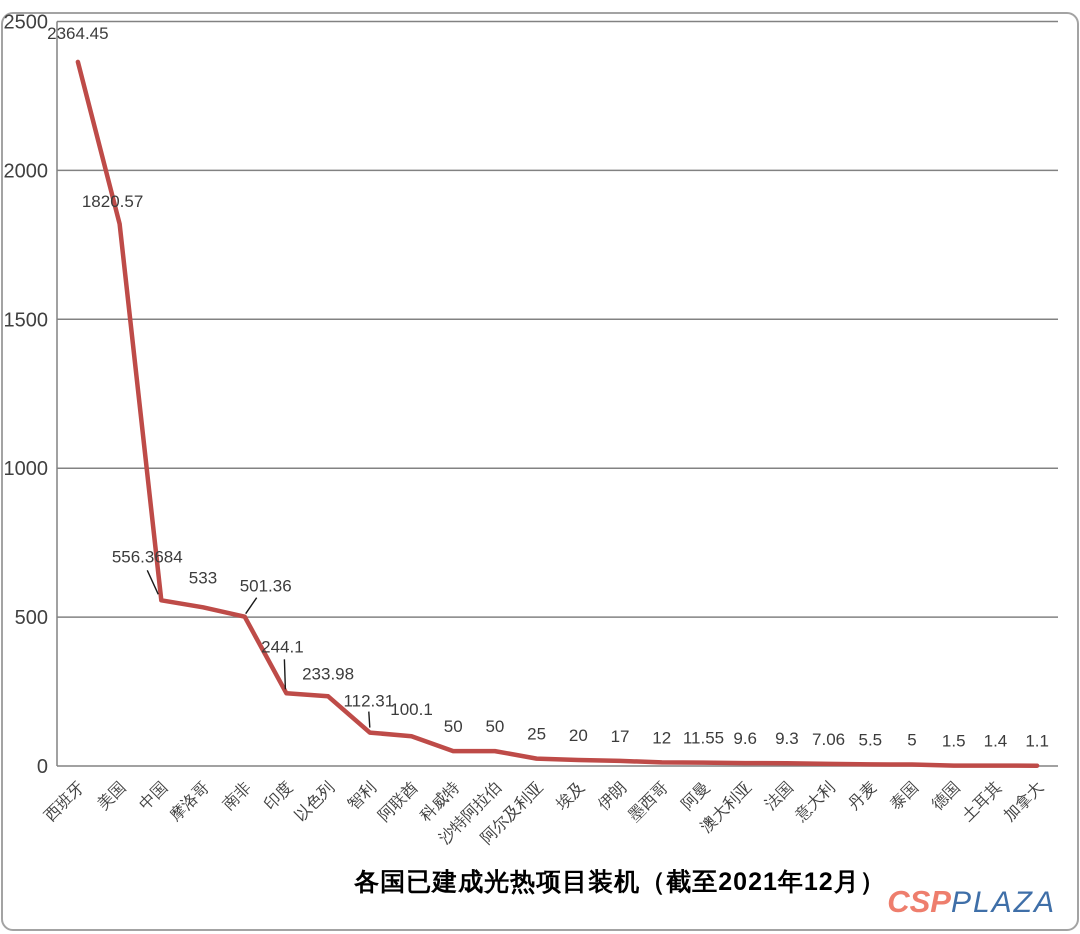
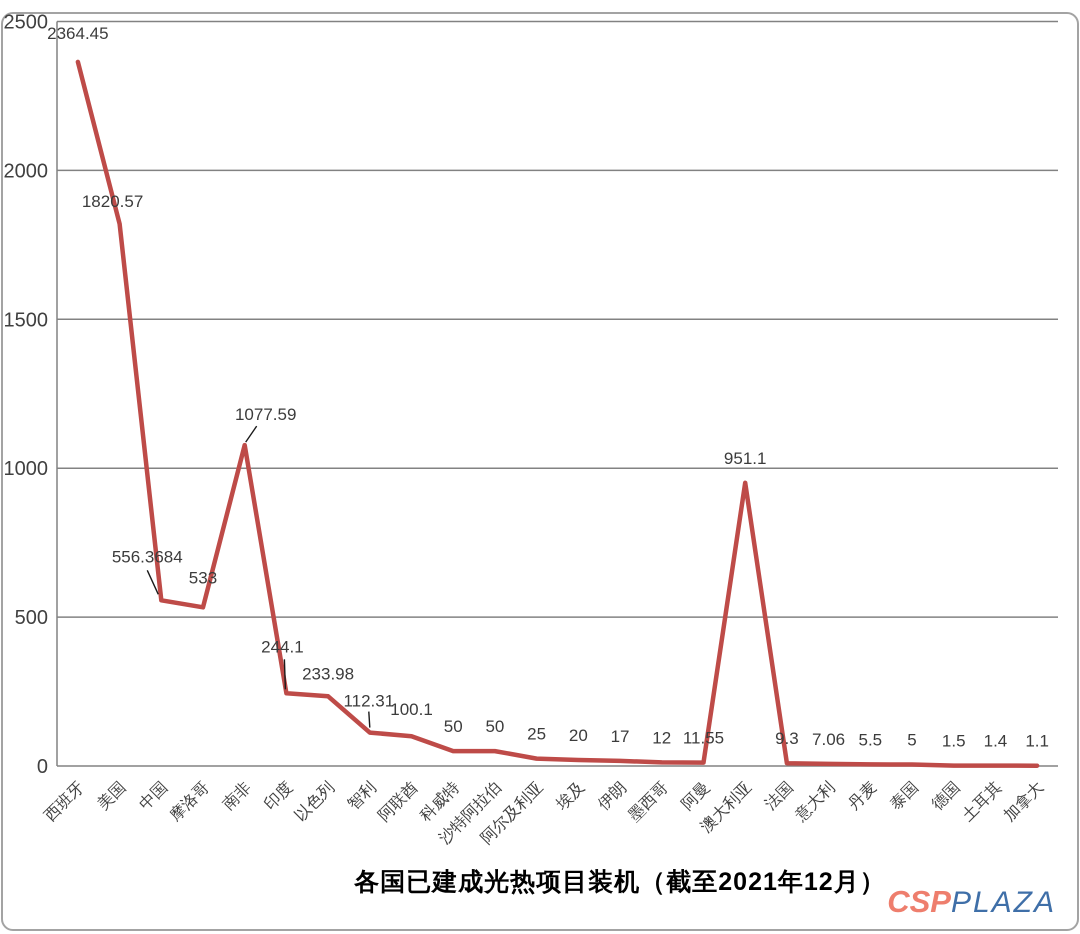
南非: 501.36 -> 1077.59
澳大利亚: 9.6 -> 951.1
